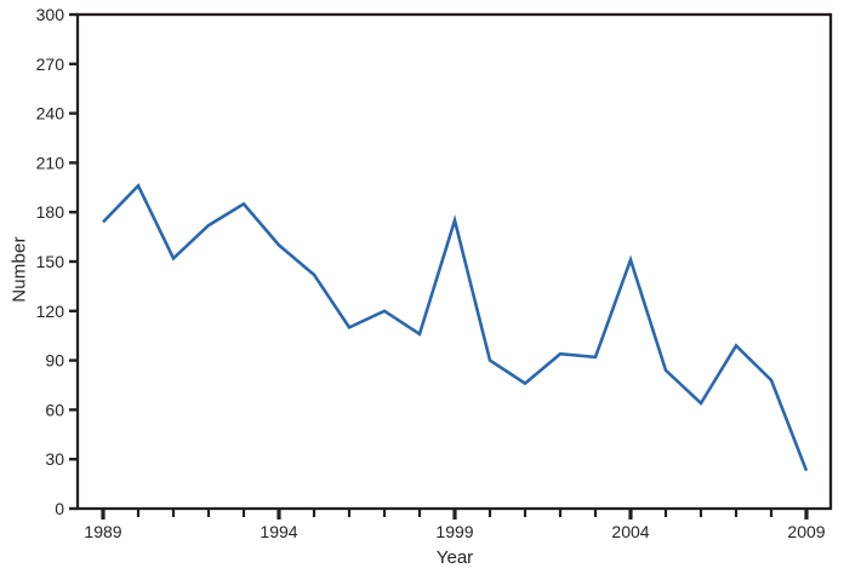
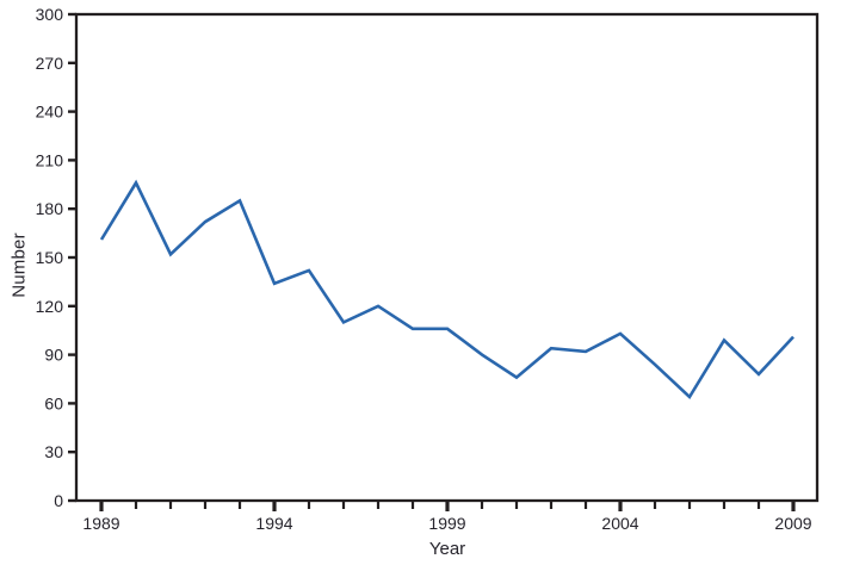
1989: 174 -> 161
1994: 160 -> 134
1999: 175 -> 106
2004: 151 -> 103
2009: 23 -> 101
